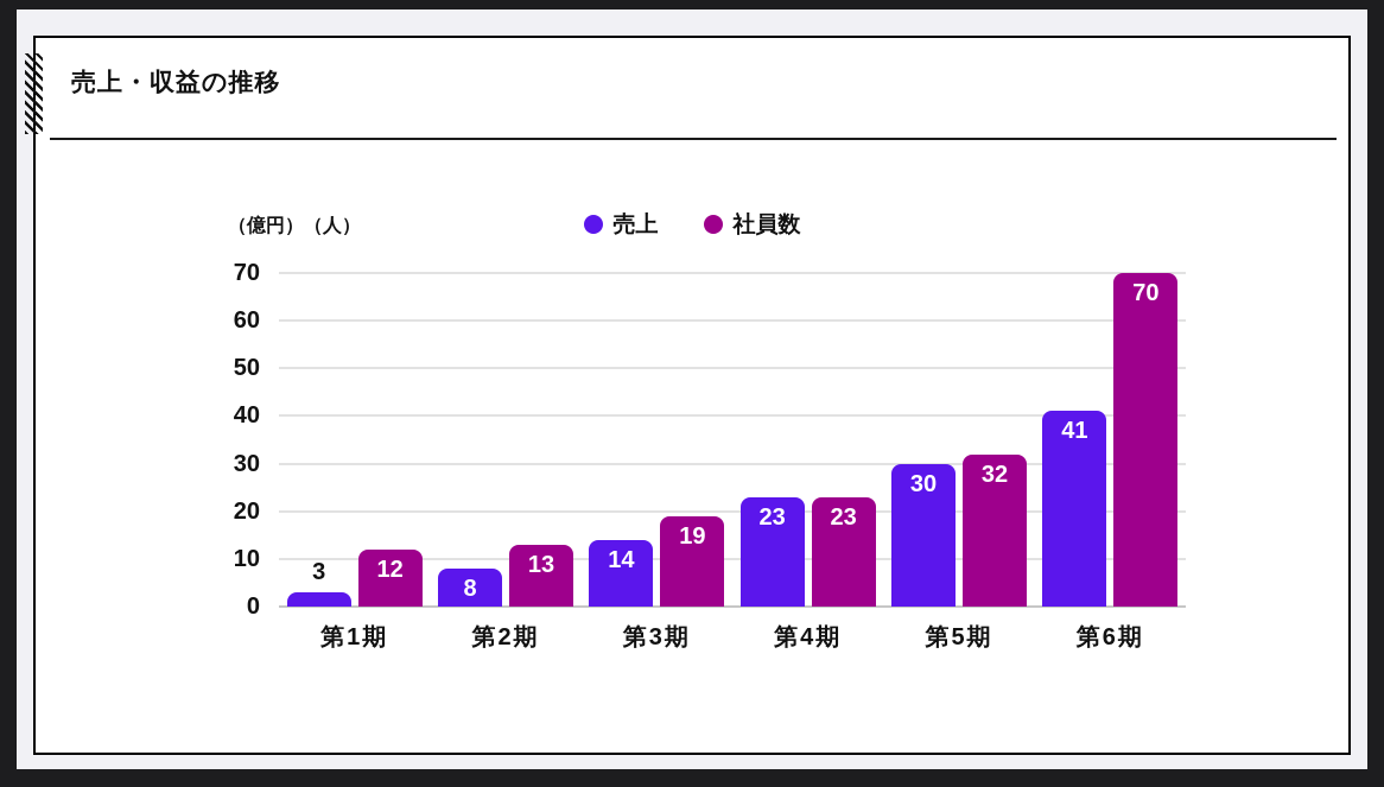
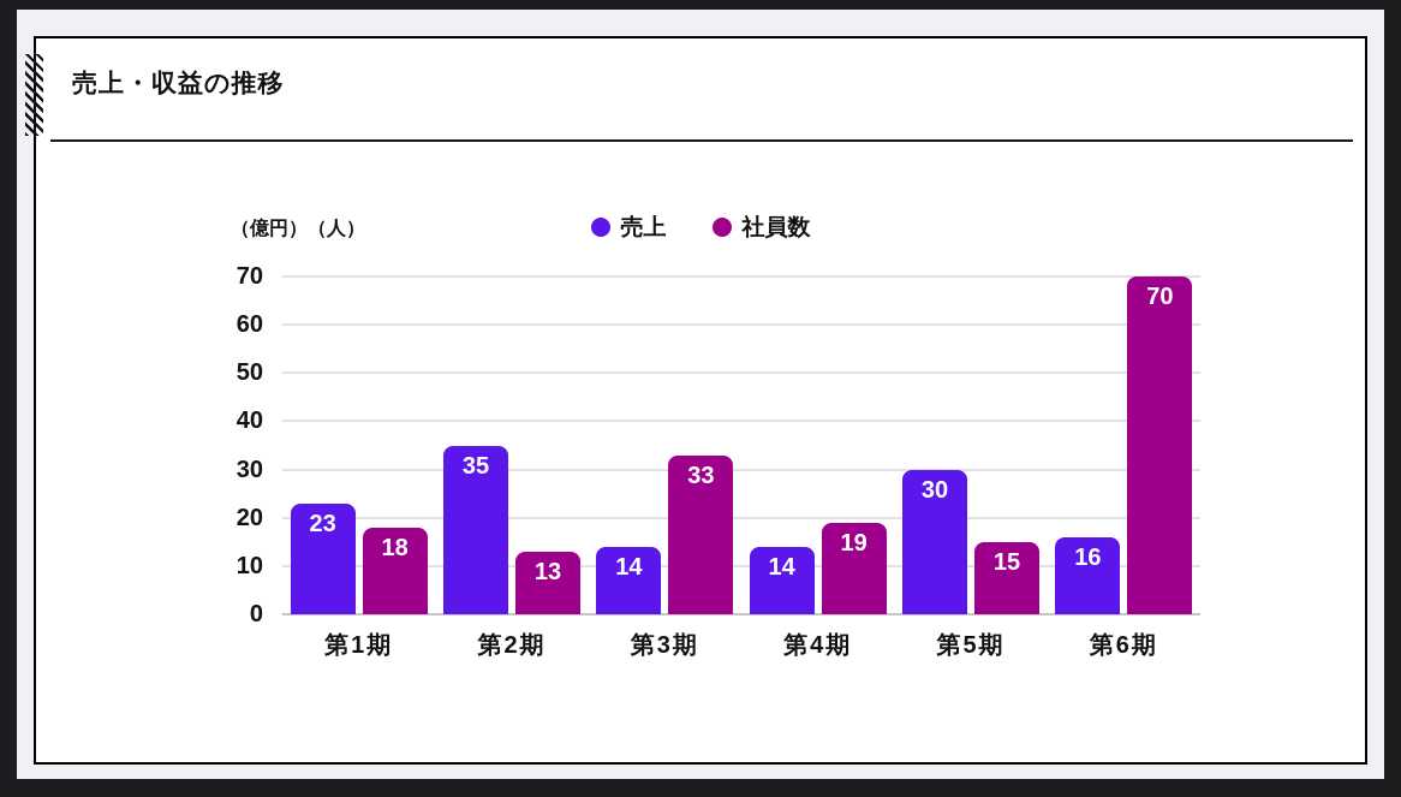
売上/第1期: 3 -> 23
社員数/第1期: 12 -> 18
売上/第2期: 8 -> 35
社員数/第3期: 19 -> 33
売上/第4期: 23 -> 14
社員数/第4期: 23 -> 19
社員数/第5期: 32 -> 15
売上/第6期: 41 -> 16
